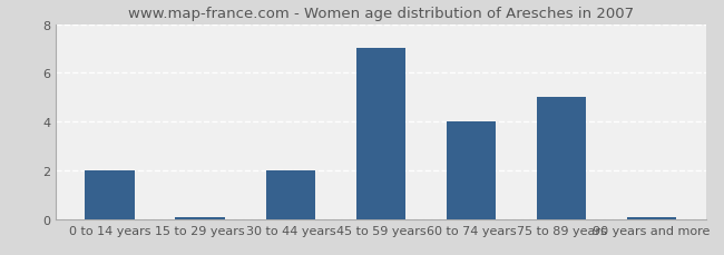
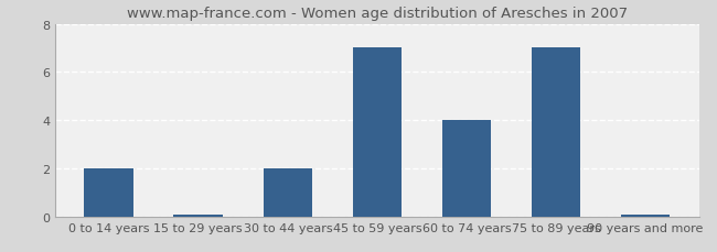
75 to 89 years: 5.0 -> 7.0
